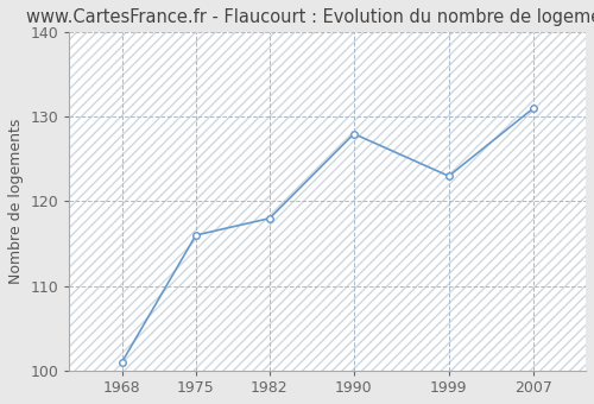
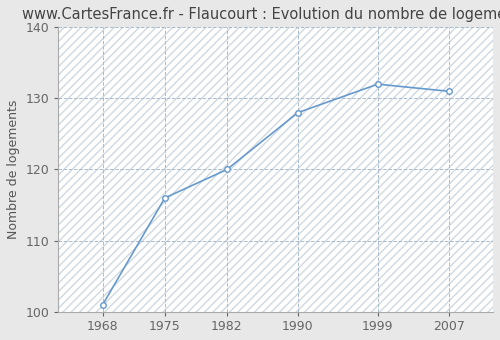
1982: 118 -> 120
1999: 123 -> 132
